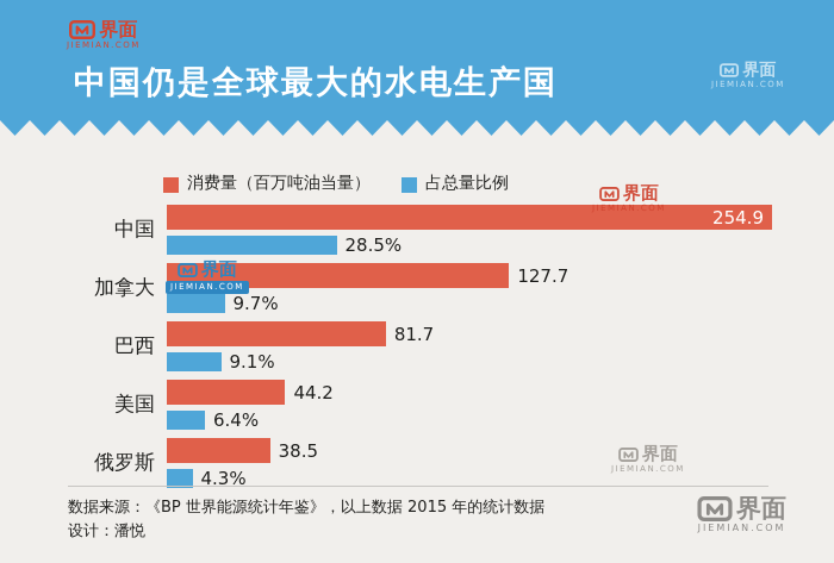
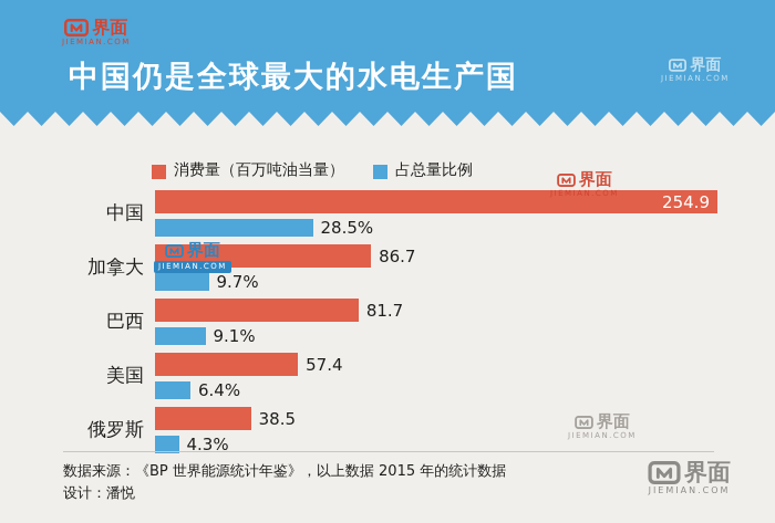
消费量（百万吨油当量）/加拿大: 127.7 -> 86.7
消费量（百万吨油当量）/美国: 44.2 -> 57.4
